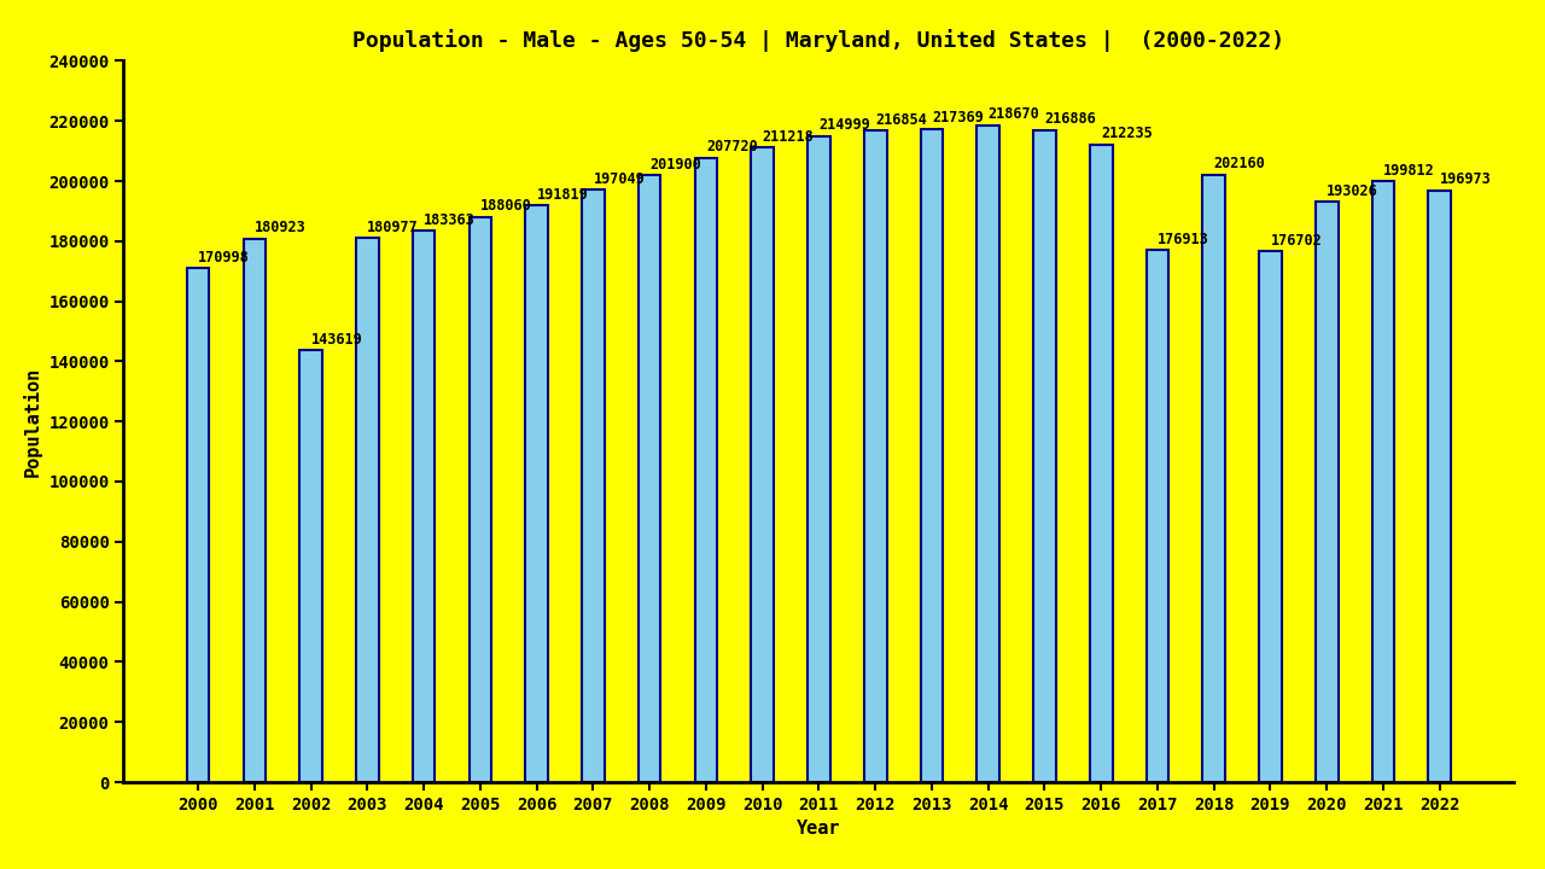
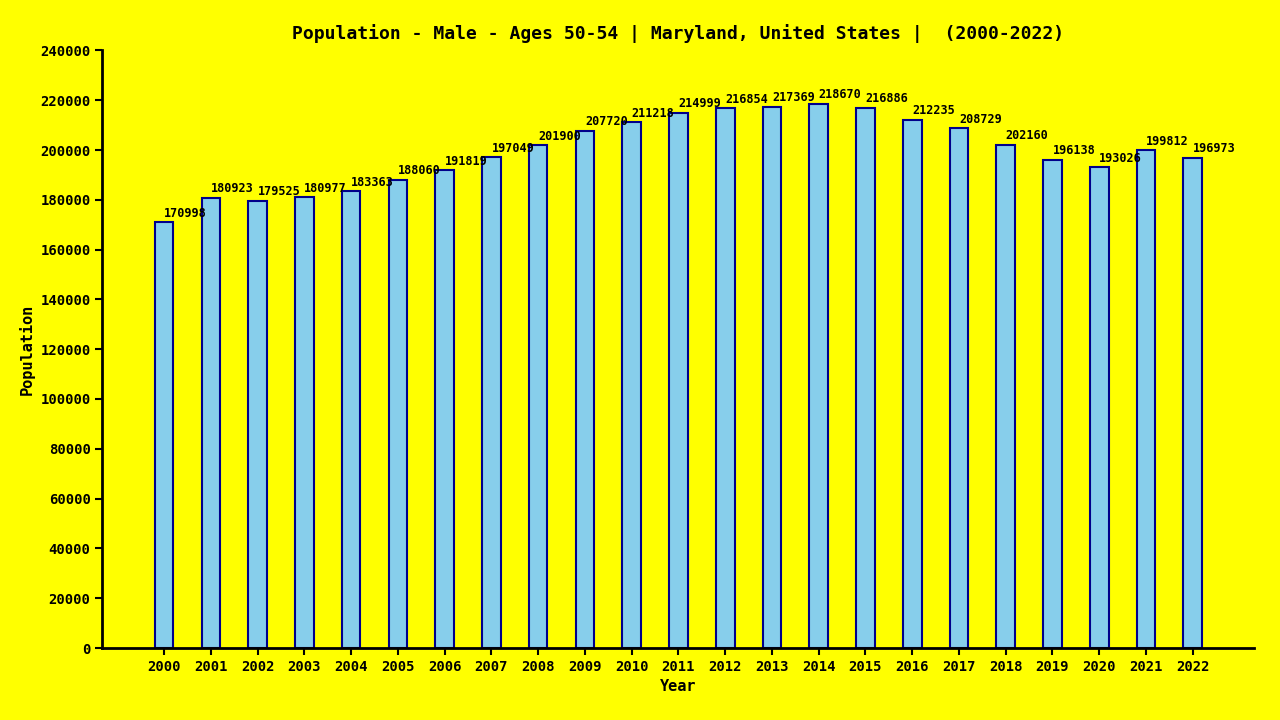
2002: 143619 -> 179525
2017: 176913 -> 208729
2019: 176702 -> 196138
